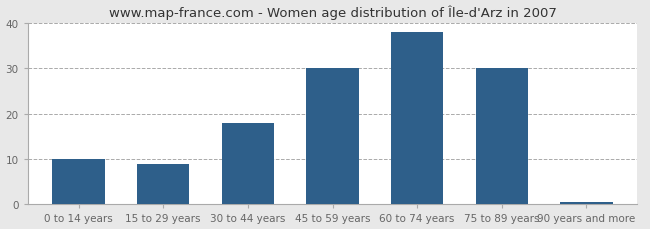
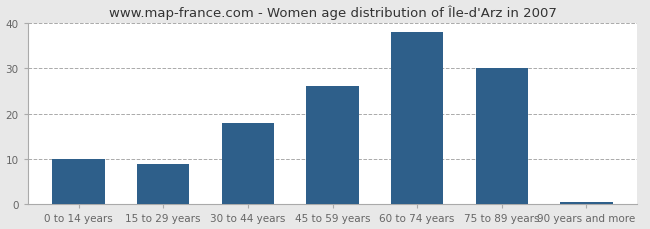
45 to 59 years: 30.0 -> 26.0
